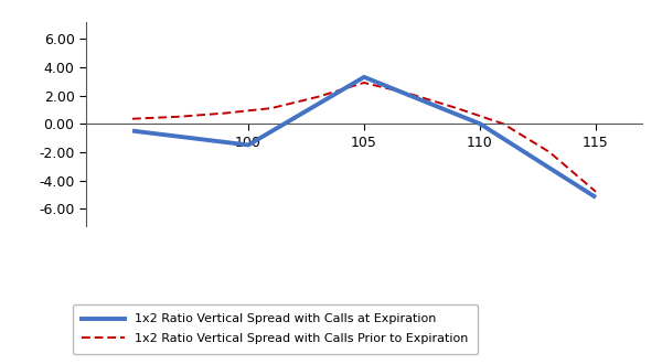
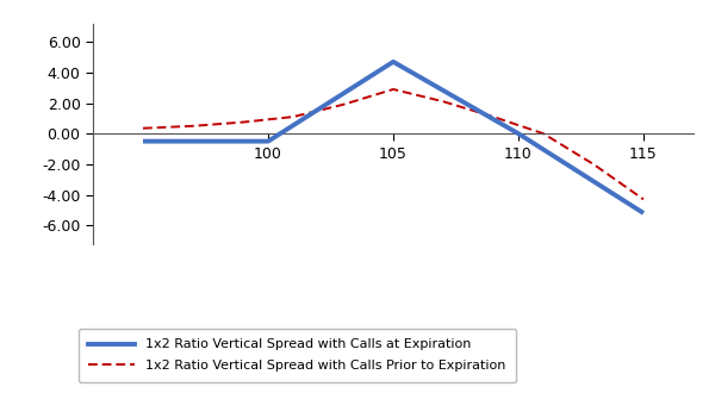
1x2 Ratio Vertical Spread with Calls at Expiration/100: -1.5 -> -0.5
1x2 Ratio Vertical Spread with Calls at Expiration/105: 3.3 -> 4.7
1x2 Ratio Vertical Spread with Calls Prior to Expiration/115: -4.8 -> -4.3
